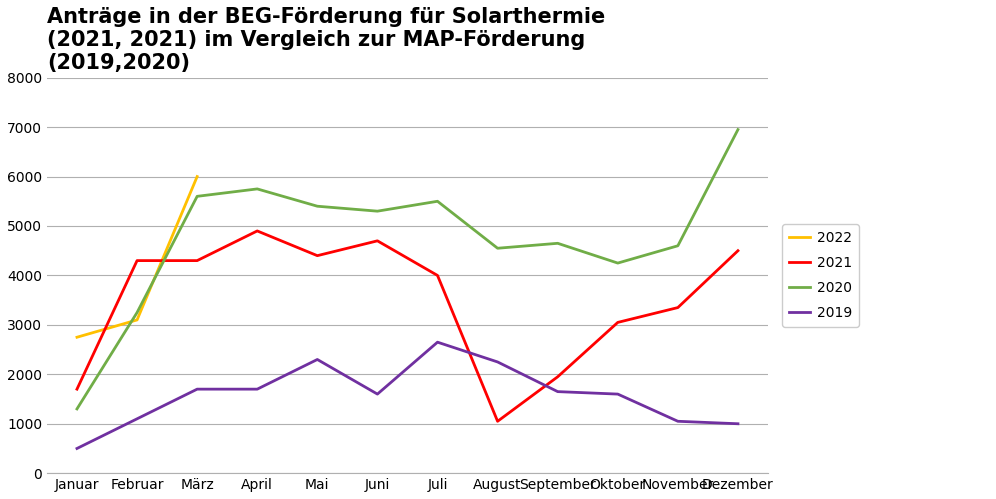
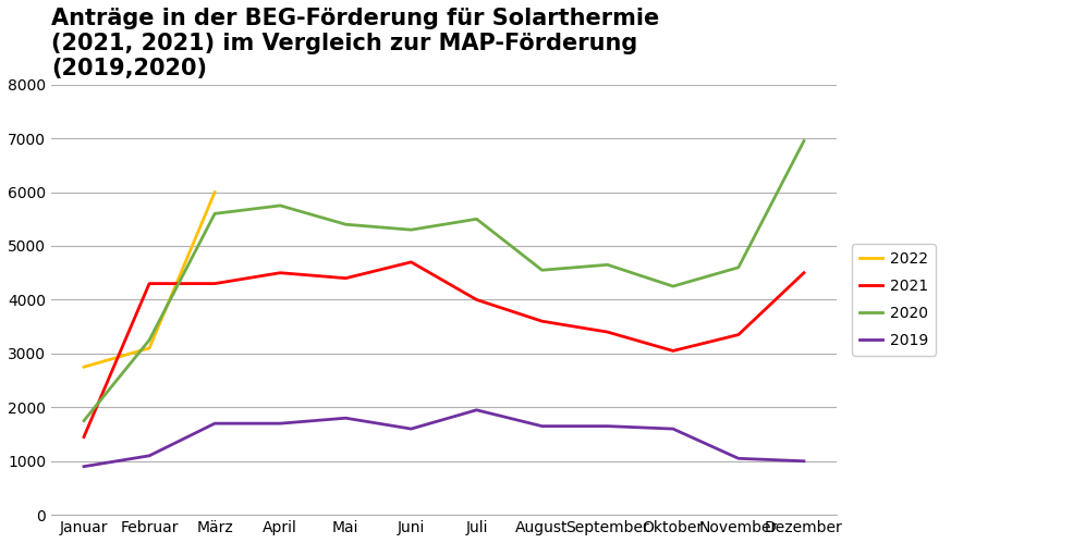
2021/Januar: 1700 -> 1450
2020/Januar: 1300 -> 1750
2019/Januar: 500 -> 900
2021/April: 4900 -> 4500
2019/Mai: 2300 -> 1800
2019/Juli: 2650 -> 1950
2021/August: 1050 -> 3600
2019/August: 2250 -> 1650
2021/September: 1950 -> 3400
